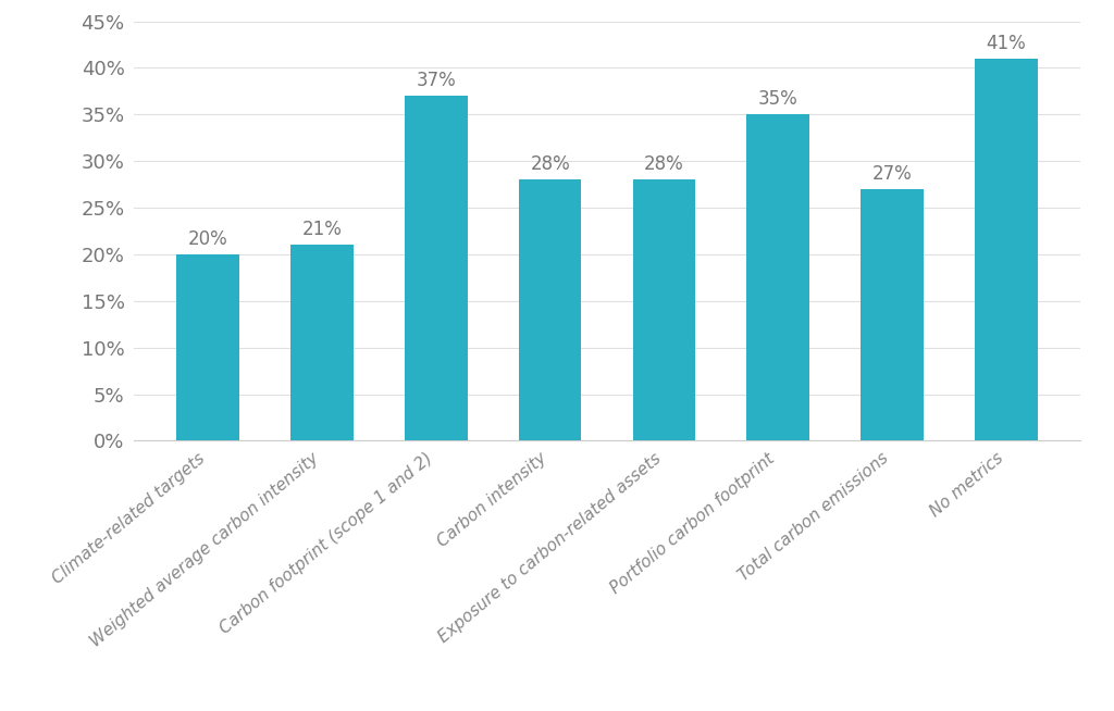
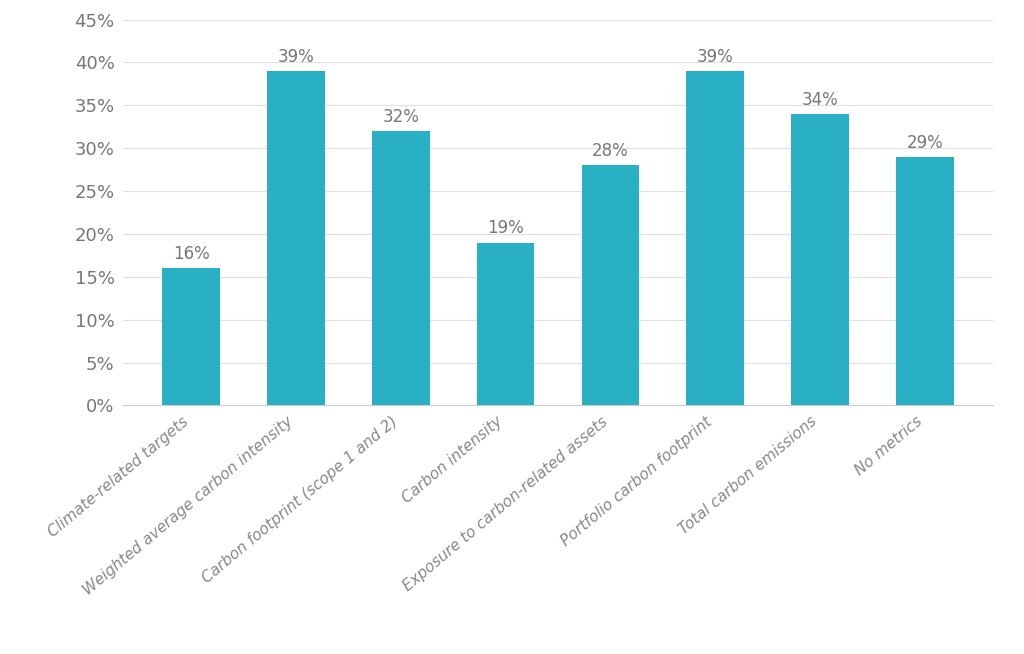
Climate-related targets: 20% -> 16%
Weighted average carbon intensity: 21% -> 39%
Carbon footprint (scope 1 and 2): 37% -> 32%
Carbon intensity: 28% -> 19%
Portfolio carbon footprint: 35% -> 39%
Total carbon emissions: 27% -> 34%
No metrics: 41% -> 29%
